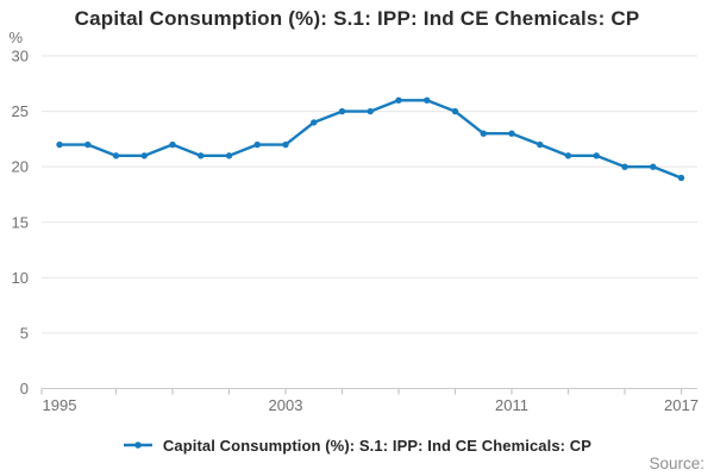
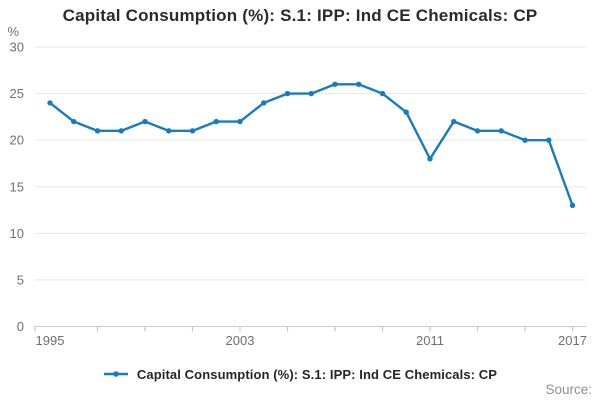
1995: 22 -> 24
2011: 23 -> 18
2017: 19 -> 13
